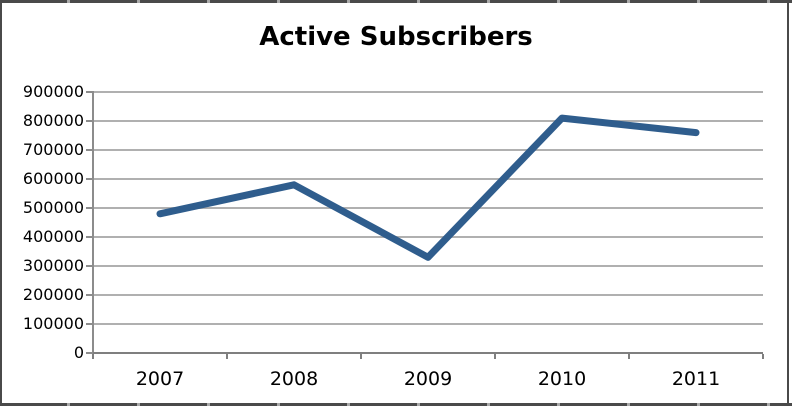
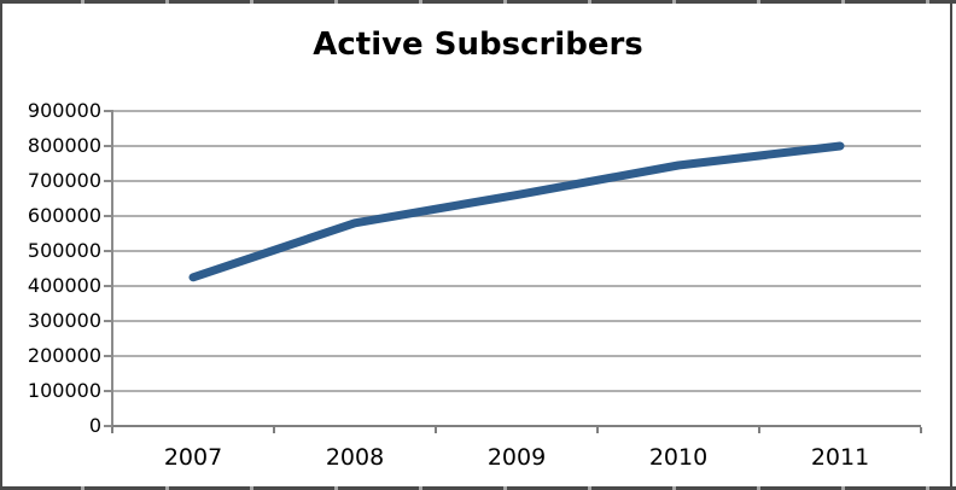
2007: 480000 -> 420000
2009: 330000 -> 660000
2010: 810000 -> 740000
2011: 760000 -> 800000
